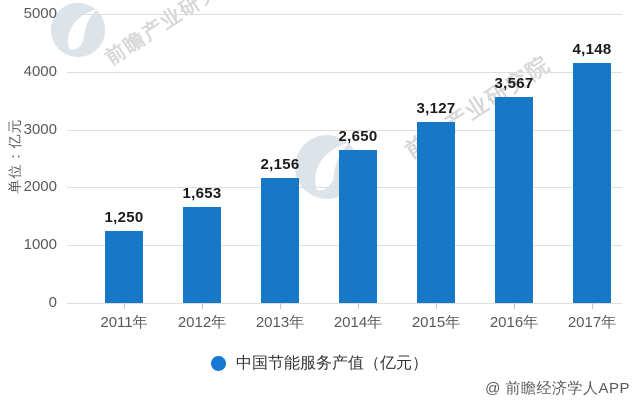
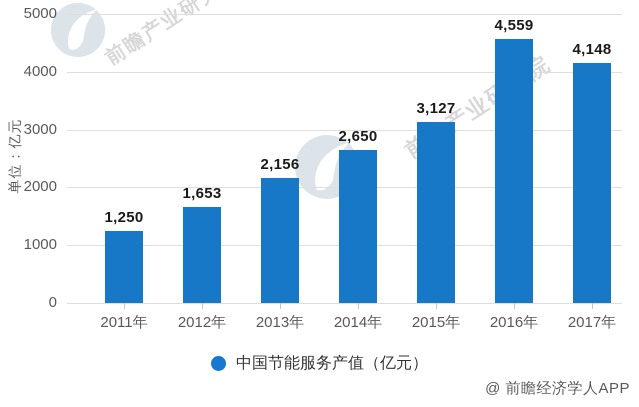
2016年: 3,567 -> 4,559
